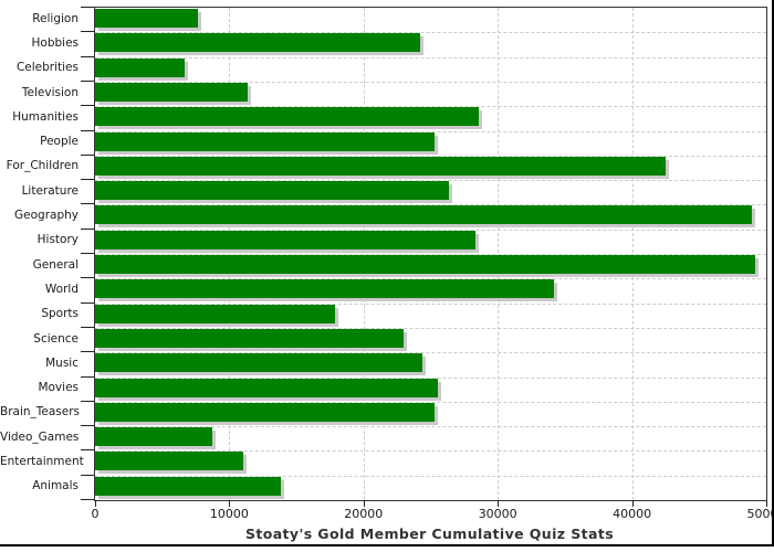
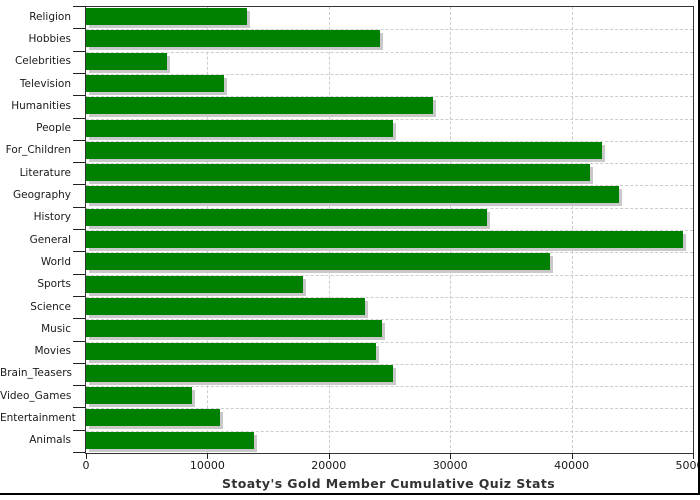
Religion: 7700 -> 13300
Literature: 26400 -> 41500
Geography: 48900 -> 43900
History: 28300 -> 33000
World: 34200 -> 38200
Movies: 25500 -> 23900
